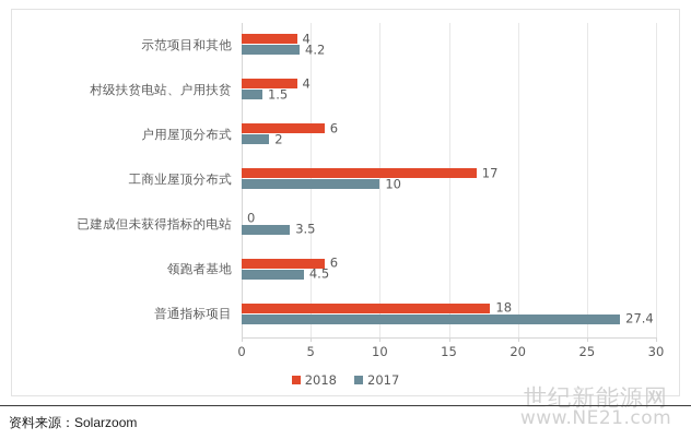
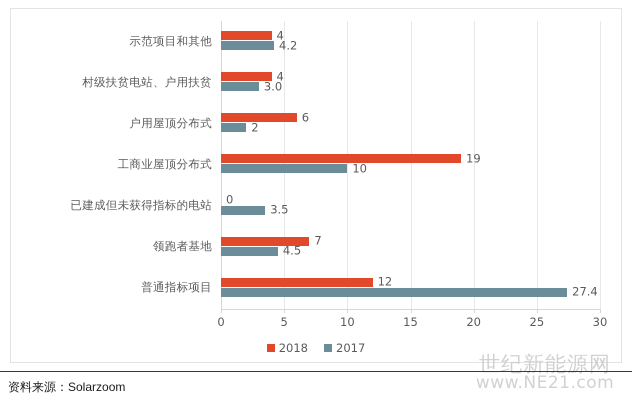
2018/普通指标项目: 18 -> 12
2018/领跑者基地: 6 -> 7
2018/工商业屋顶分布式: 17 -> 19
2017/村级扶贫电站、户用扶贫: 1.5 -> 3.0
